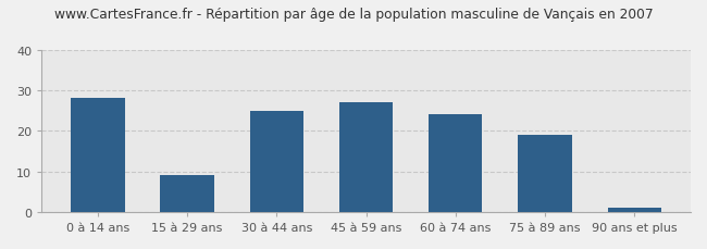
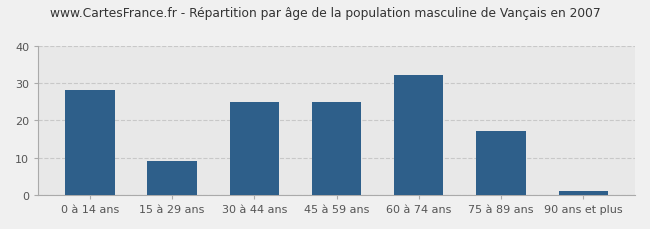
45 à 59 ans: 27 -> 25
60 à 74 ans: 24 -> 32
75 à 89 ans: 19 -> 17
